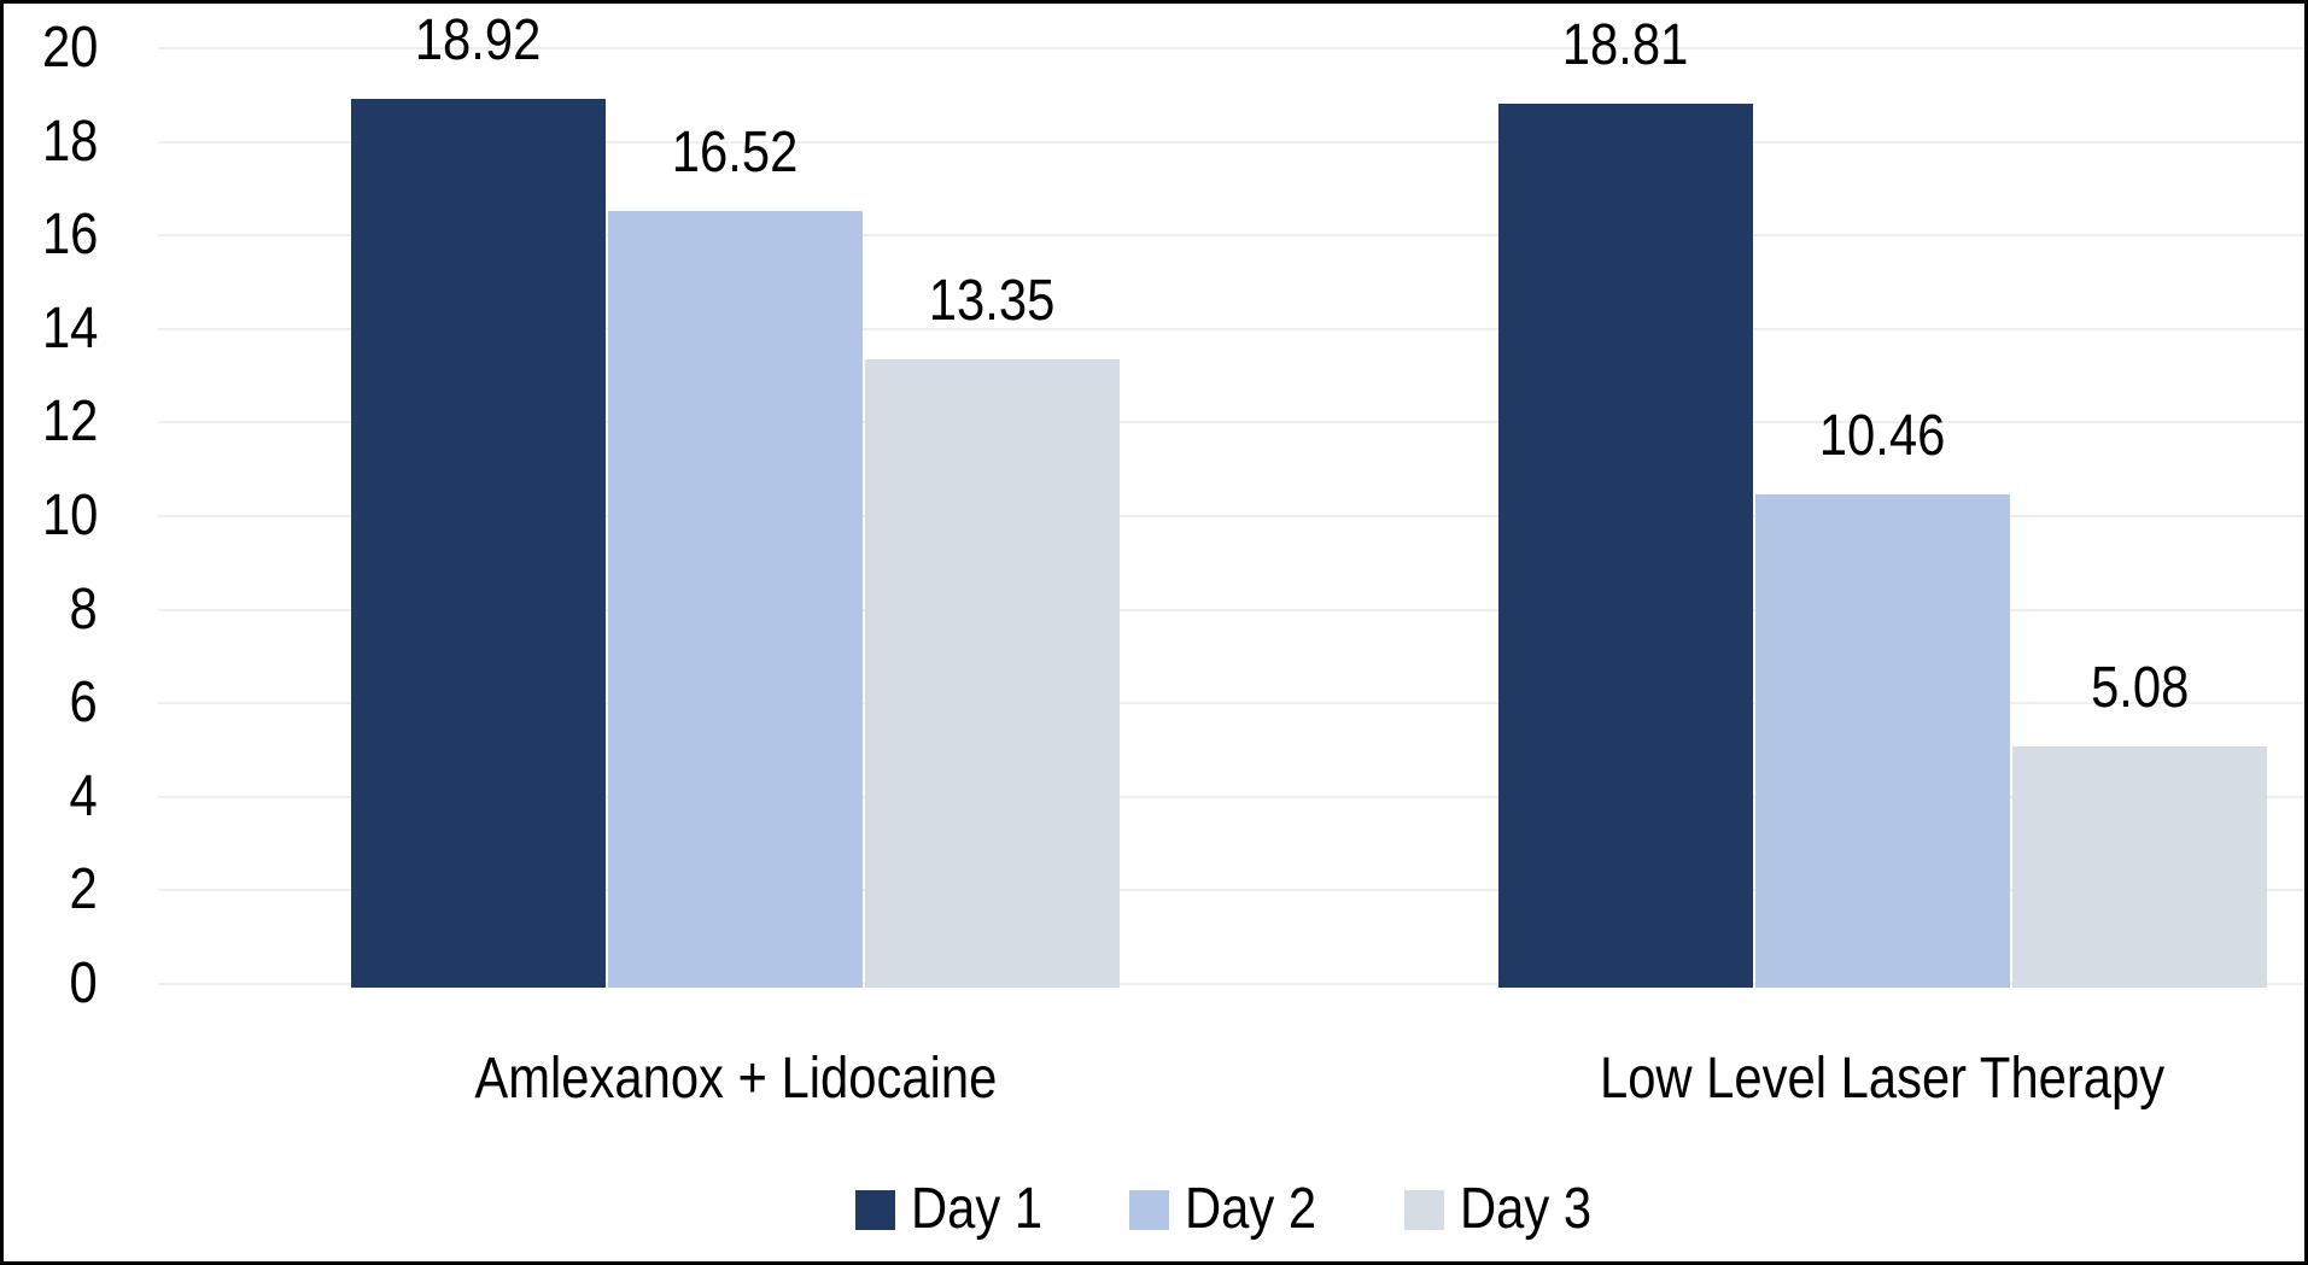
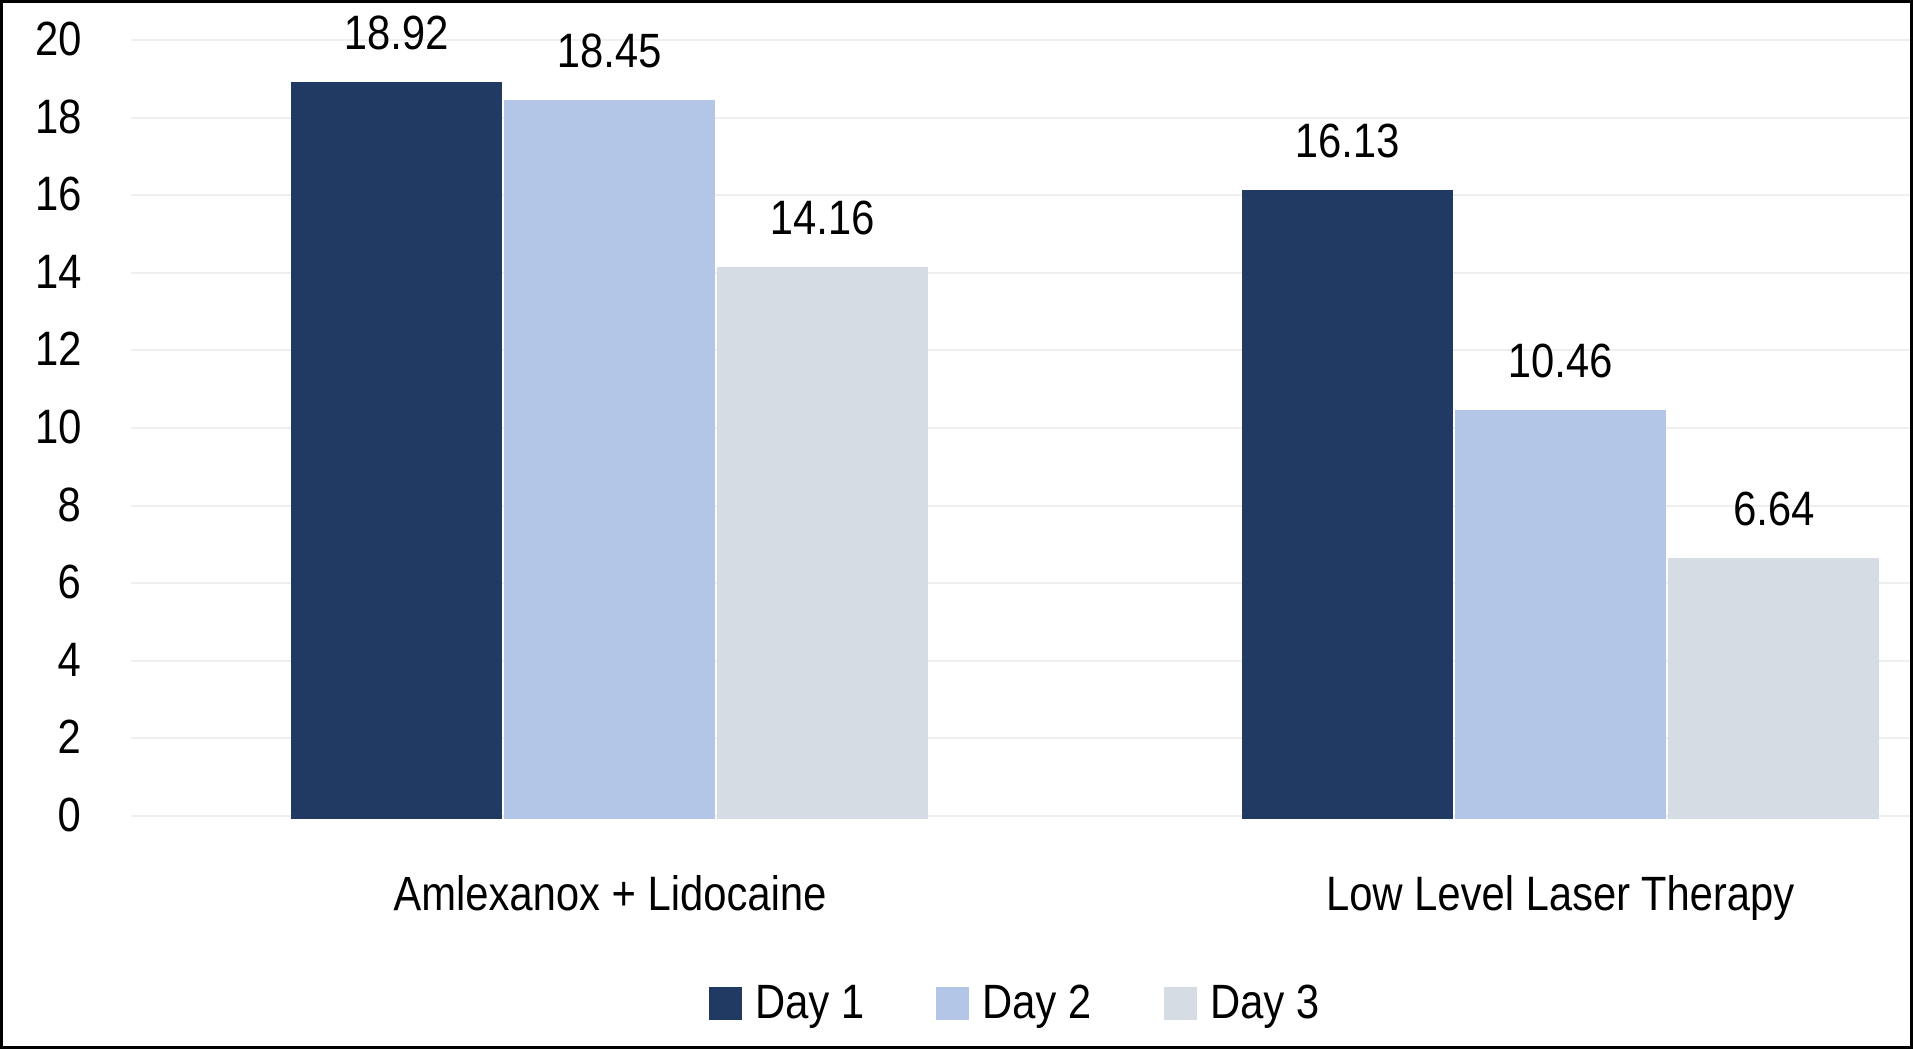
Day 2/Amlexanox + Lidocaine: 16.52 -> 18.45
Day 3/Amlexanox + Lidocaine: 13.35 -> 14.16
Day 1/Low Level Laser Therapy: 18.81 -> 16.13
Day 3/Low Level Laser Therapy: 5.08 -> 6.64
